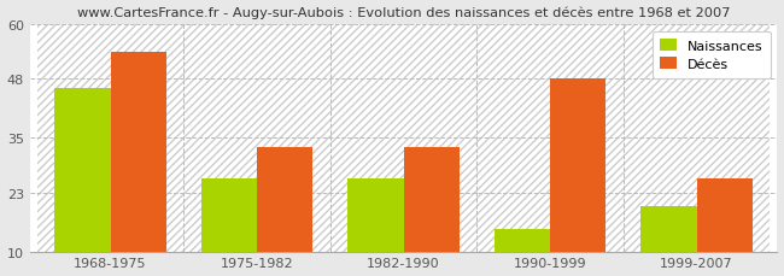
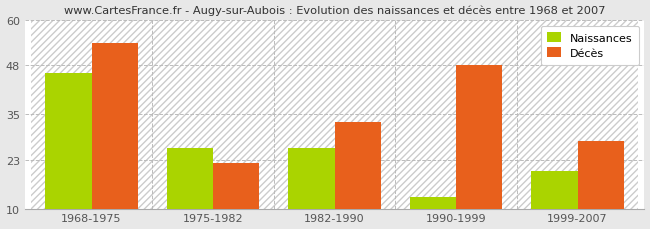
Décès/1975-1982: 33 -> 22
Naissances/1990-1999: 15 -> 13
Décès/1999-2007: 26 -> 28
